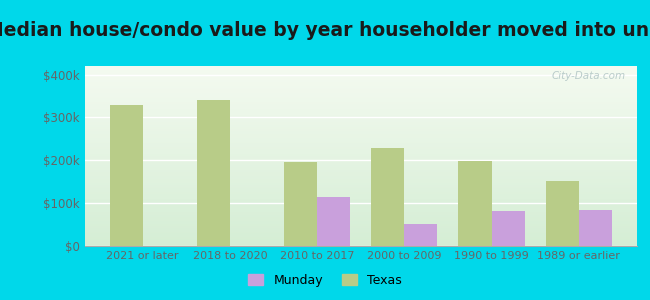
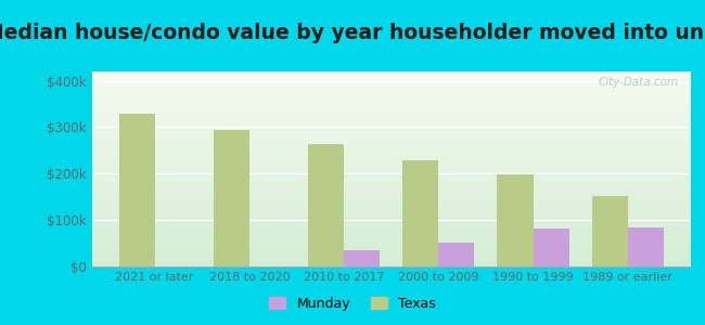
Texas/2018 to 2020: $340k -> $295k
Texas/2010 to 2017: $195k -> $263k
Munday/2010 to 2017: $115k -> $35k
